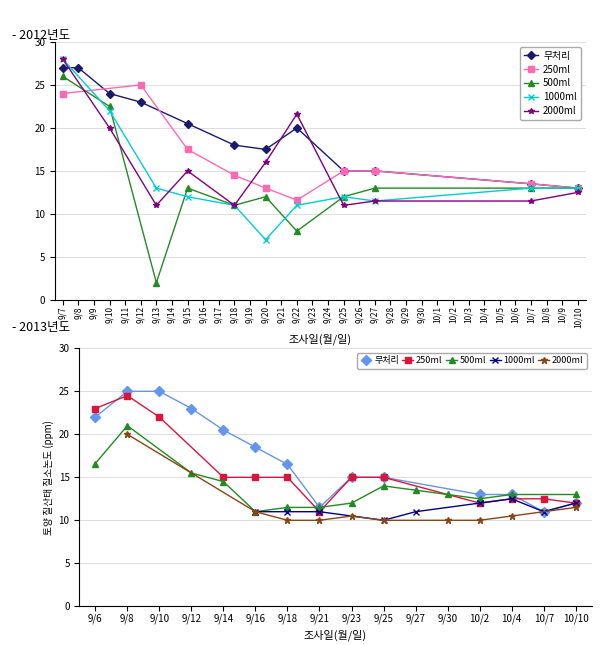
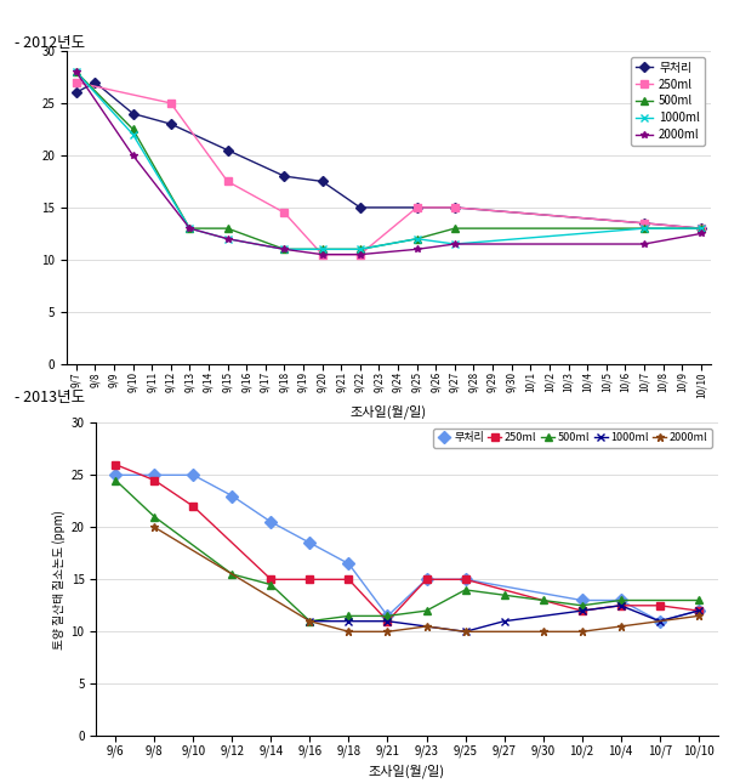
무처리/9/7: 27.0 -> 26.0
250ml/9/7: 24.0 -> 27.0
500ml/9/7: 26.0 -> 28.0
500ml/9/13: 2.0 -> 13.0
2000ml/9/13: 11.0 -> 13.0
2000ml/9/15: 15.0 -> 12.0
250ml/9/20: 13.0 -> 10.5
500ml/9/20: 12.0 -> 11.0
1000ml/9/20: 7.0 -> 11.0
2000ml/9/20: 16.0 -> 10.5
무처리/9/22: 20.0 -> 15.0
250ml/9/22: 11.6 -> 10.5
500ml/9/22: 8.0 -> 11.0
2000ml/9/22: 21.6 -> 10.5
무처리/9/6: 22.0 -> 25.0
250ml/9/6: 23.0 -> 26.0
500ml/9/6: 16.6 -> 24.5
